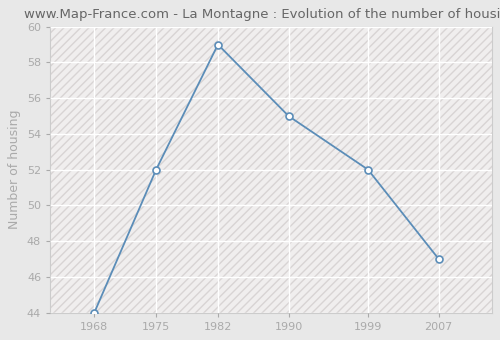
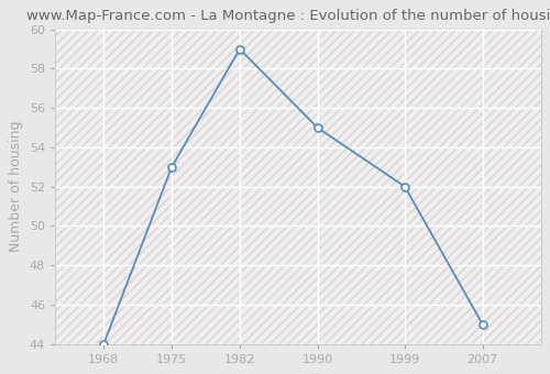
1975: 52 -> 53
2007: 47 -> 45
